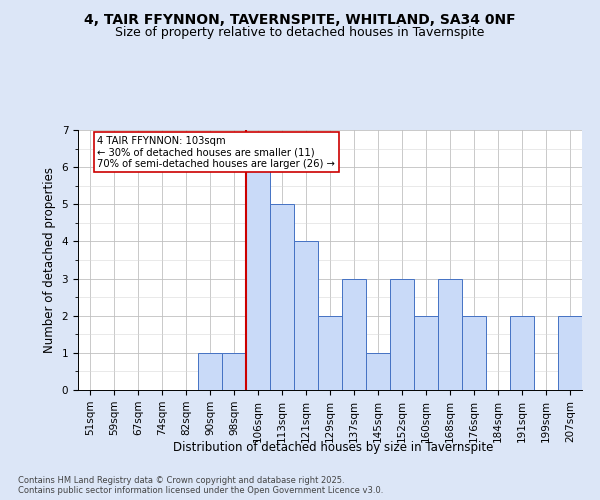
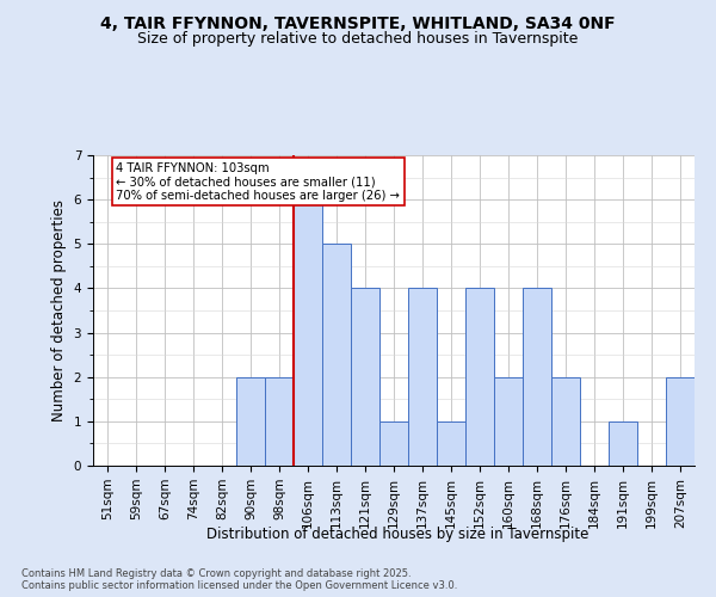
90sqm: 1 -> 2
98sqm: 1 -> 2
129sqm: 2 -> 1
137sqm: 3 -> 4
152sqm: 3 -> 4
168sqm: 3 -> 4
191sqm: 2 -> 1
